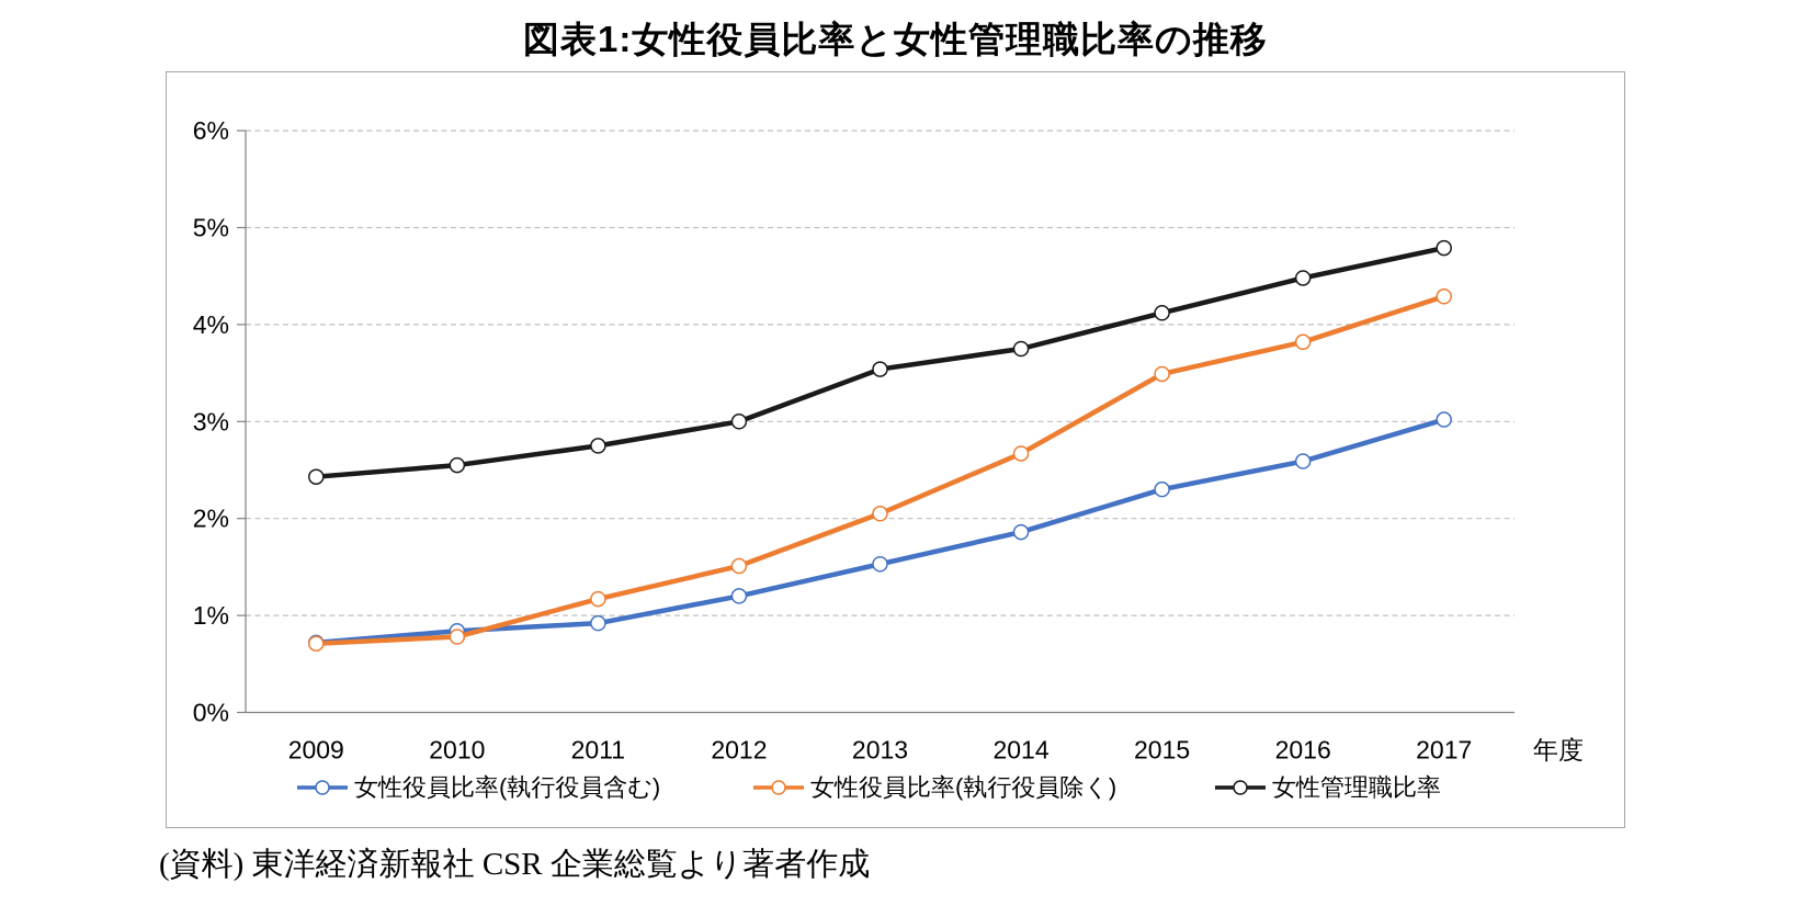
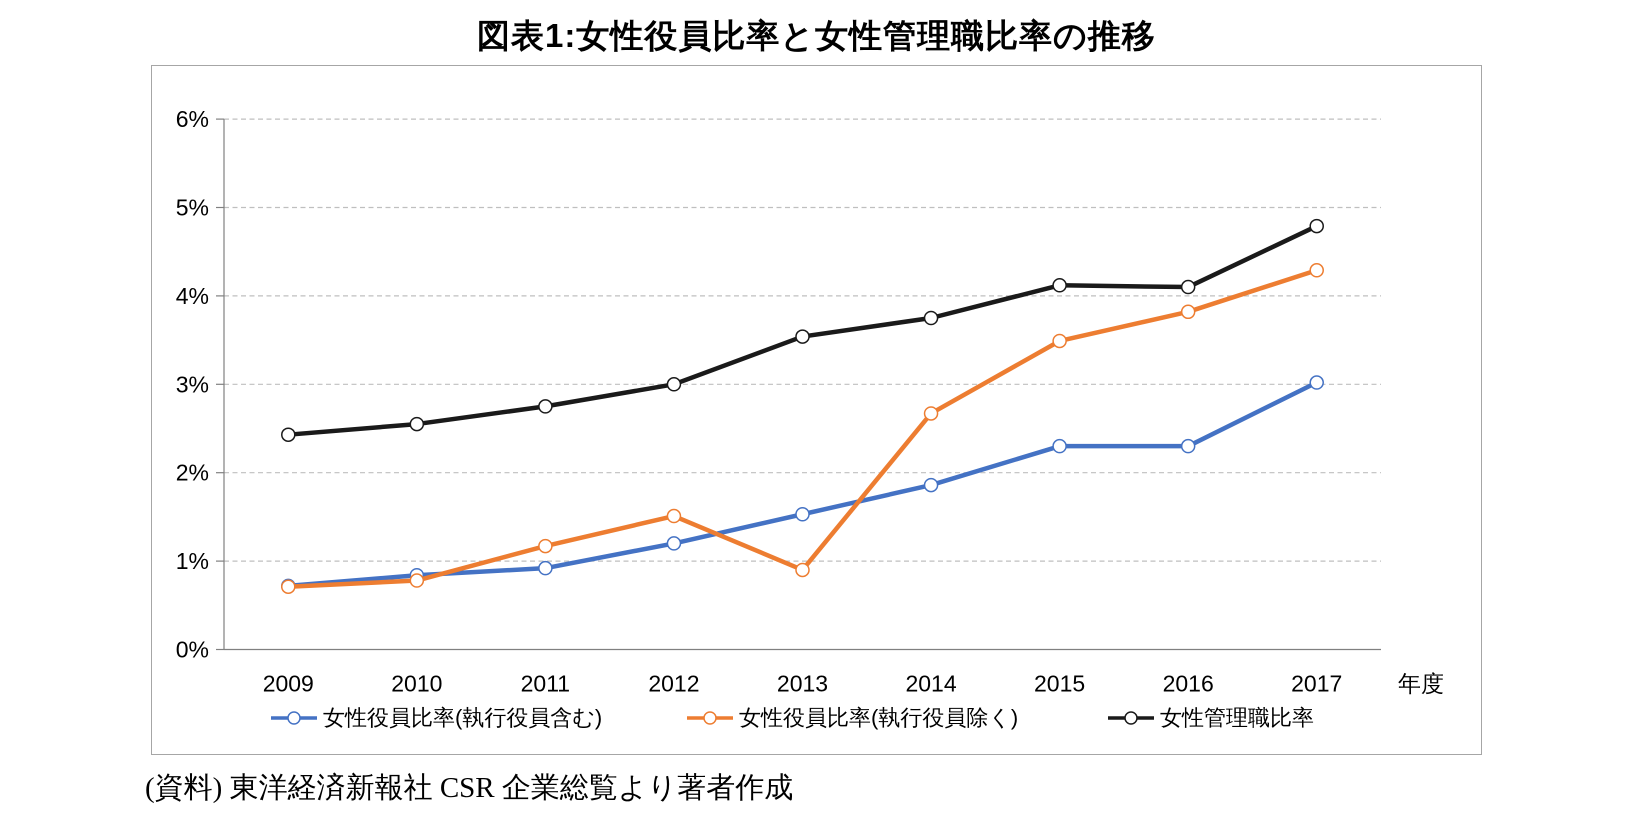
女性役員比率(執行役員除く)/2013: 2.0% -> 0.9%
女性役員比率(執行役員含む)/2016: 2.6% -> 2.3%
女性管理職比率/2016: 4.5% -> 4.1%
